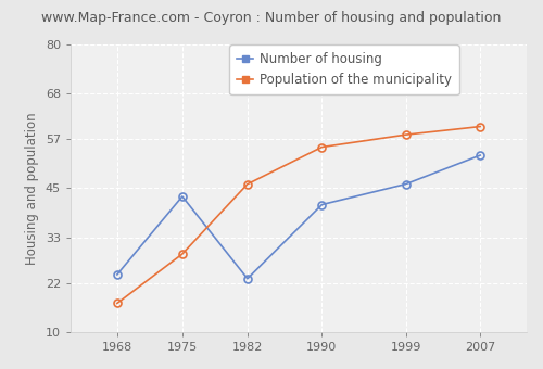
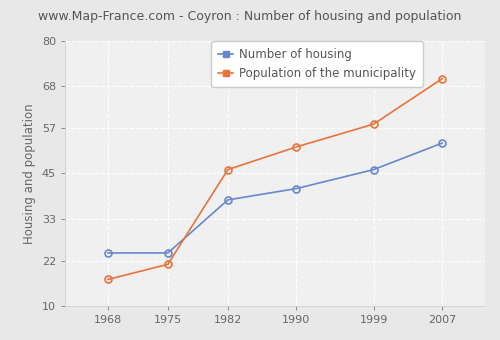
Number of housing/1975: 43 -> 24
Population of the municipality/1975: 29 -> 21
Number of housing/1982: 23 -> 38
Population of the municipality/1990: 55 -> 52
Population of the municipality/2007: 60 -> 70
